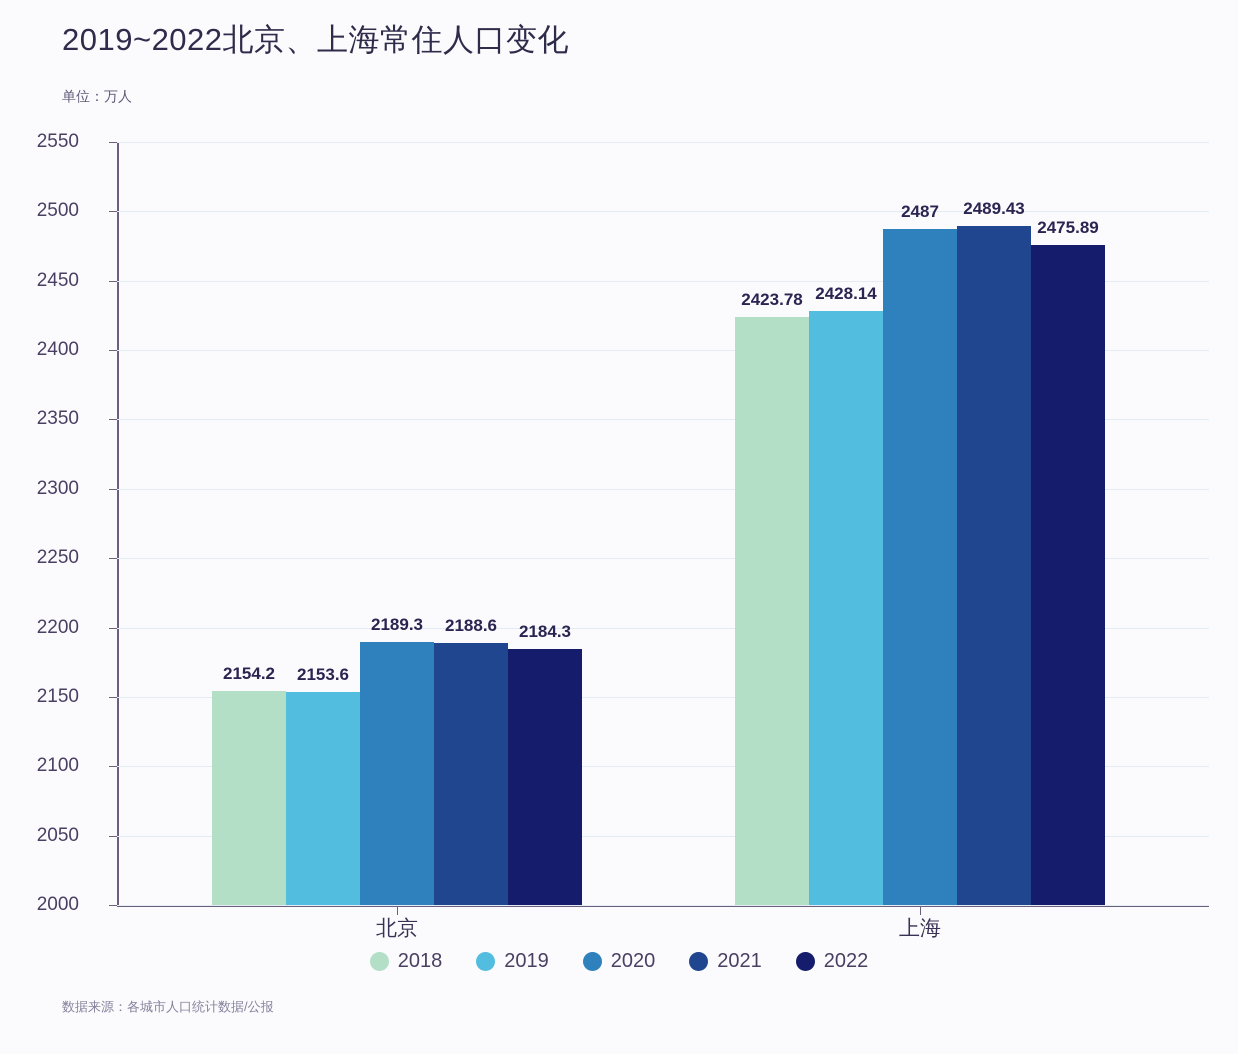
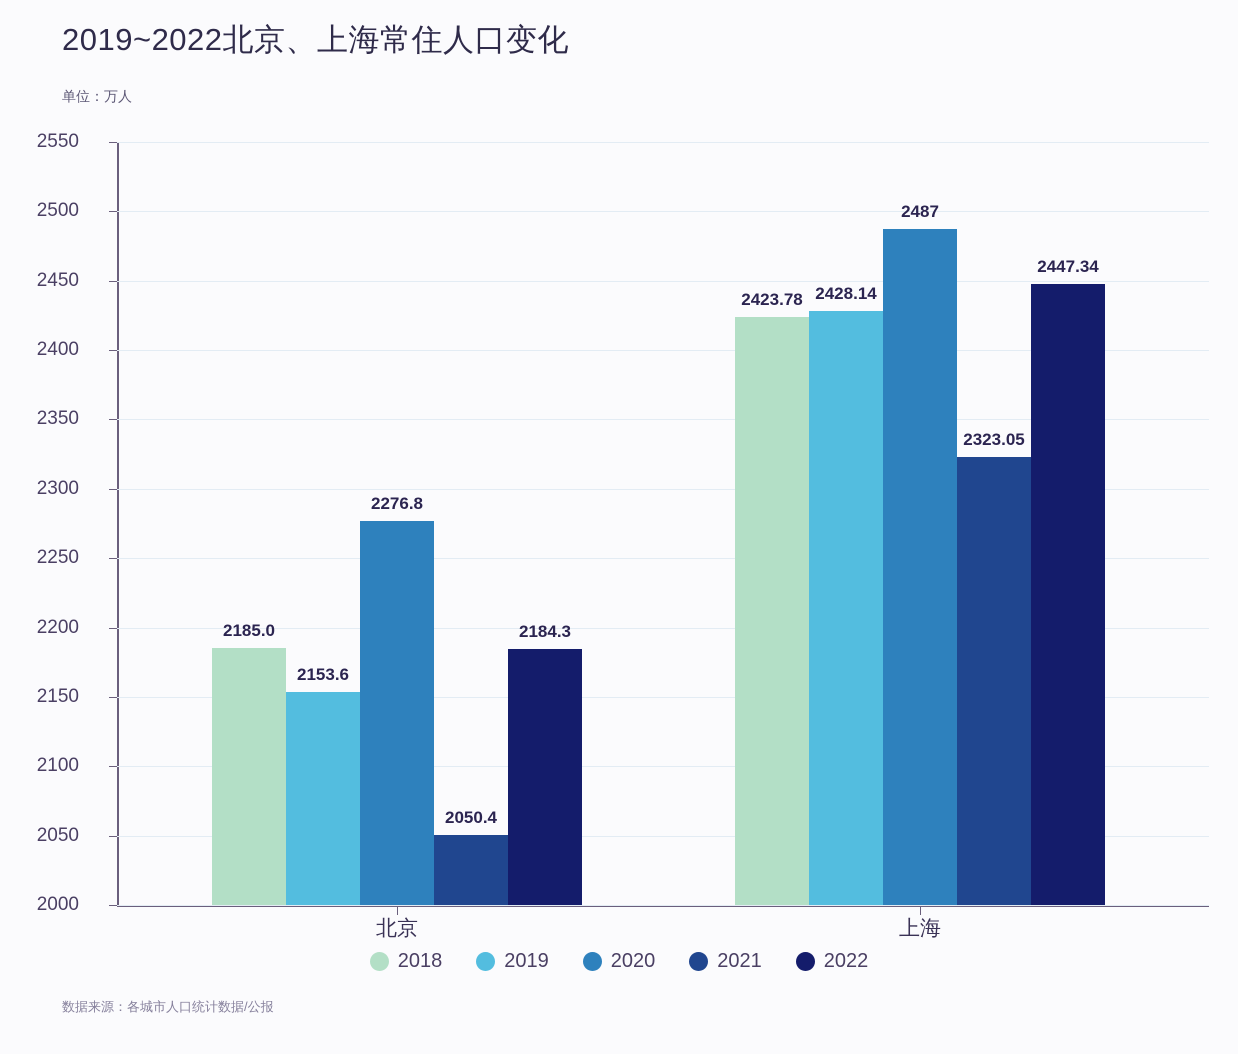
2018/北京: 2154.2 -> 2185.0
2020/北京: 2189.3 -> 2276.8
2021/北京: 2188.6 -> 2050.4
2021/上海: 2489.43 -> 2323.05
2022/上海: 2475.89 -> 2447.34
